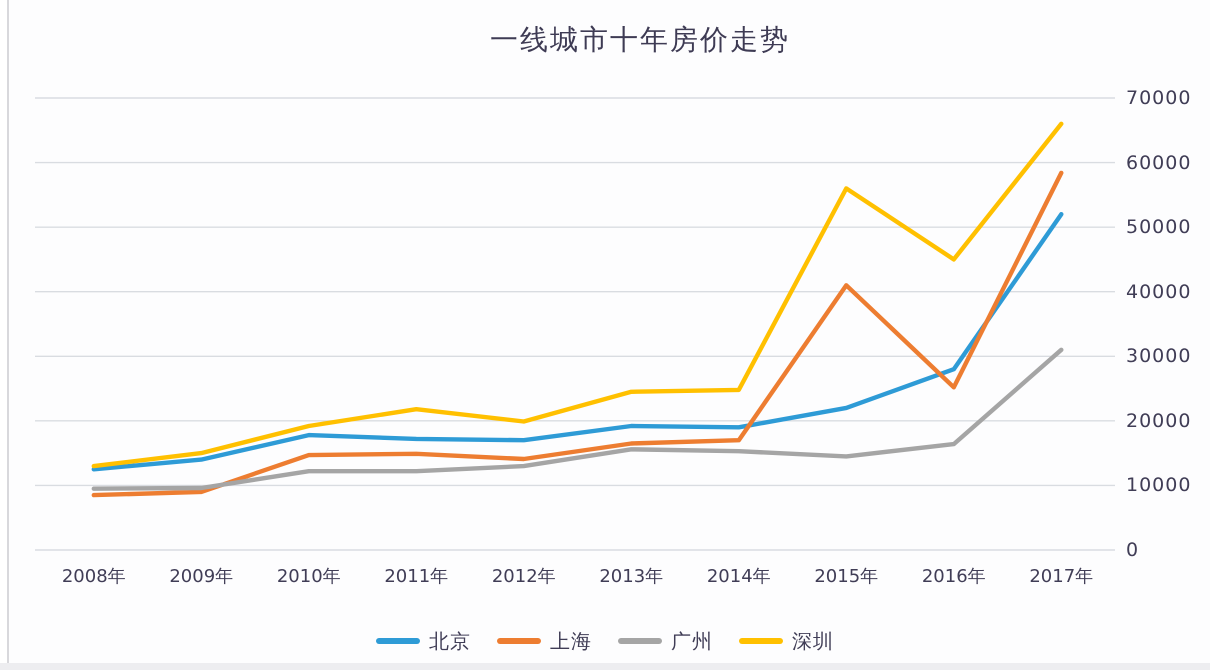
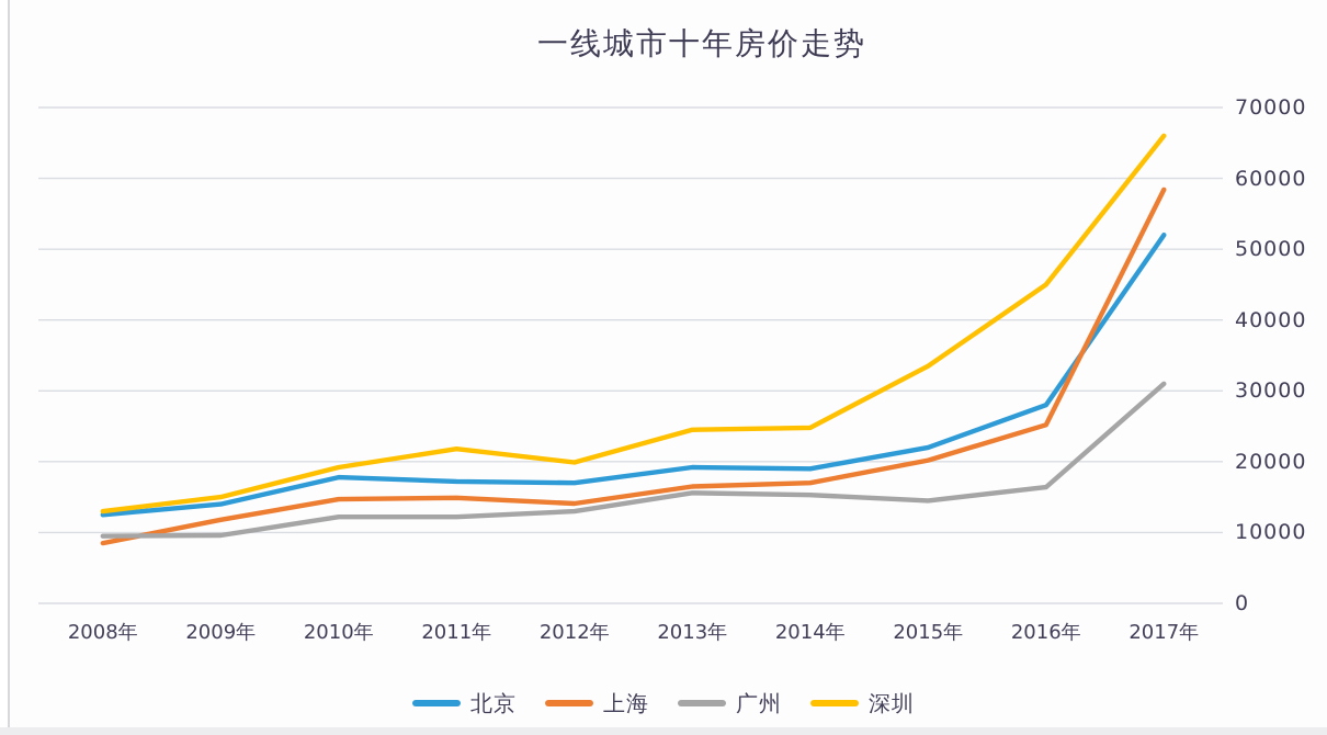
上海/2009年: 9000 -> 12000
上海/2015年: 41000 -> 20000
深圳/2015年: 56000 -> 34000
